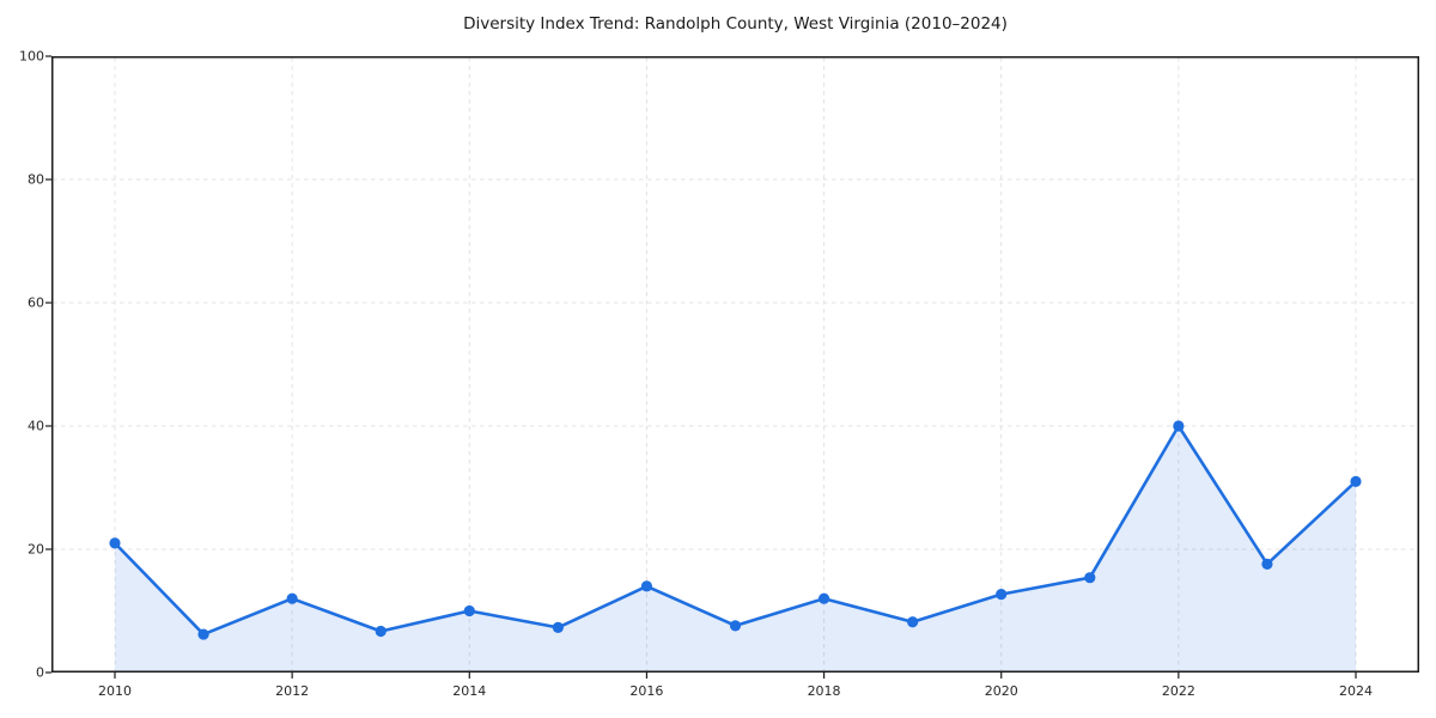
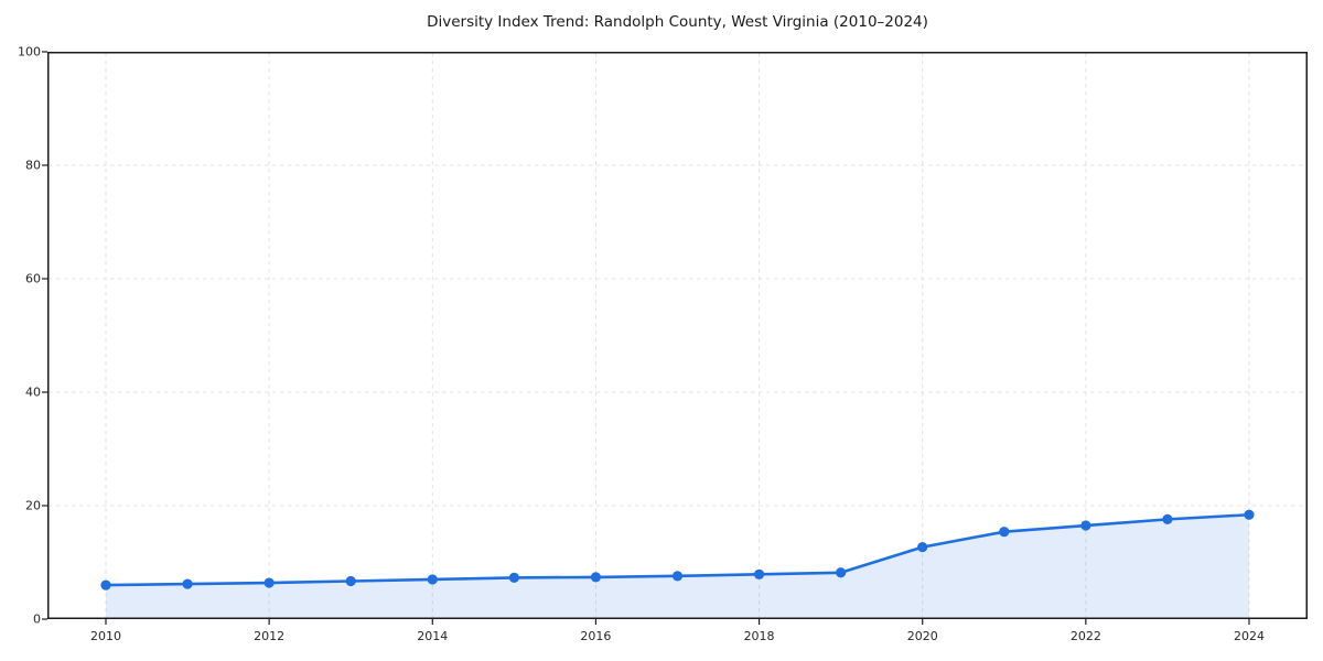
2010: 21 -> 6
2012: 12 -> 6
2014: 10 -> 7
2016: 14 -> 7
2018: 12 -> 8
2022: 40 -> 16
2024: 31 -> 18
